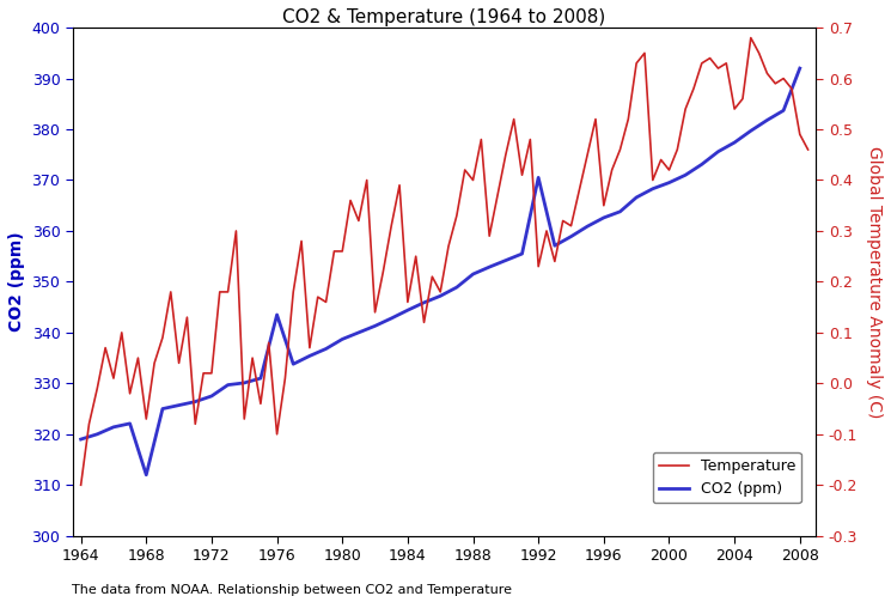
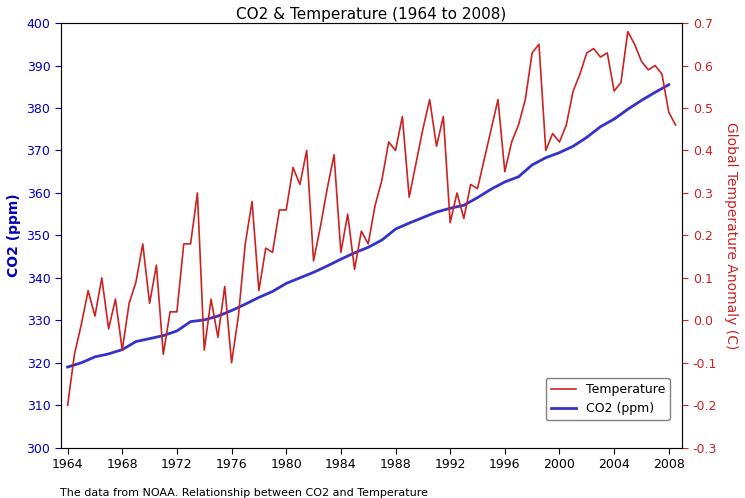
CO2 (ppm)/1968: 312.0 -> 323.1
CO2 (ppm)/1976: 343.5 -> 332.3
CO2 (ppm)/1992: 370.5 -> 356.4
CO2 (ppm)/2008: 392.0 -> 385.5
